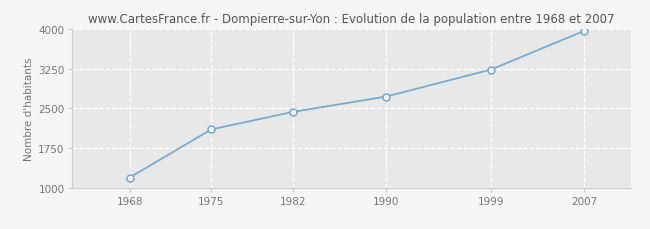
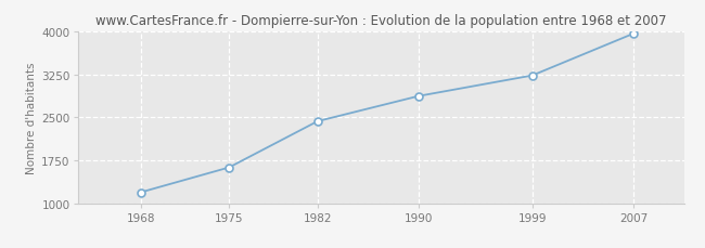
1975: 2100 -> 1620
1990: 2720 -> 2870
